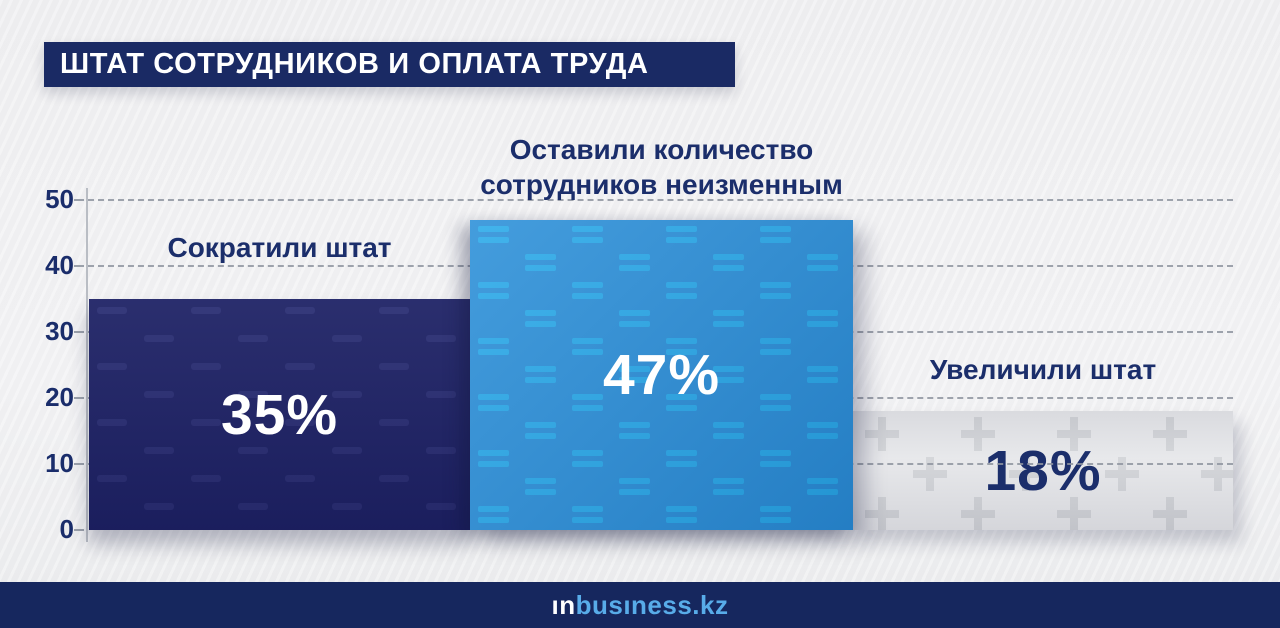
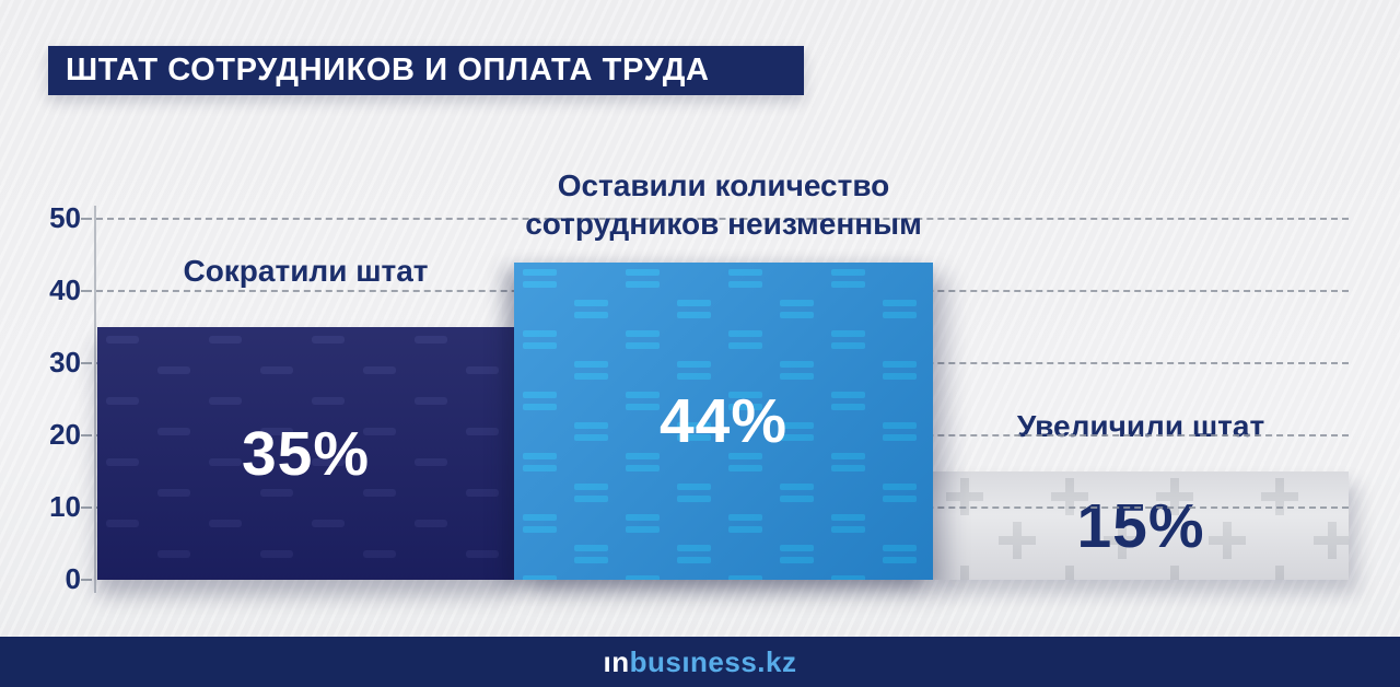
Оставили количество сотрудников неизменным: 47% -> 44%
Увеличили штат: 18% -> 15%
